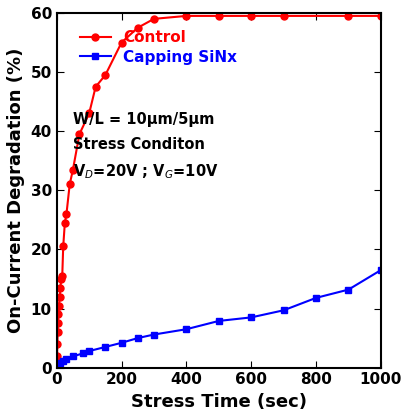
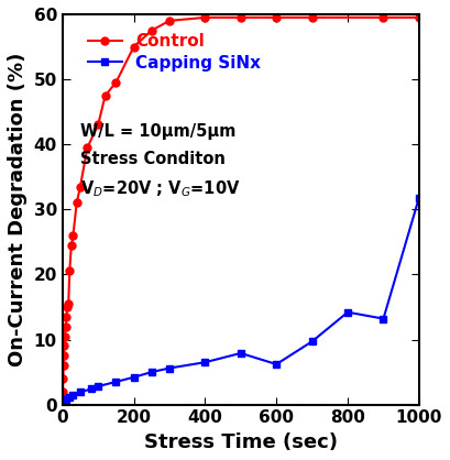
Capping SiNx/600: 8.5 -> 6.2
Capping SiNx/800: 11.8 -> 14.2
Capping SiNx/1000: 16.5 -> 31.8
